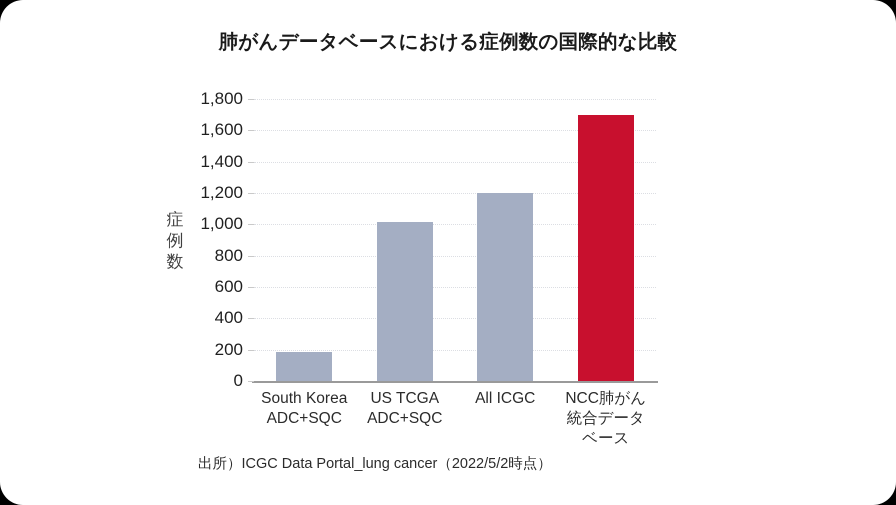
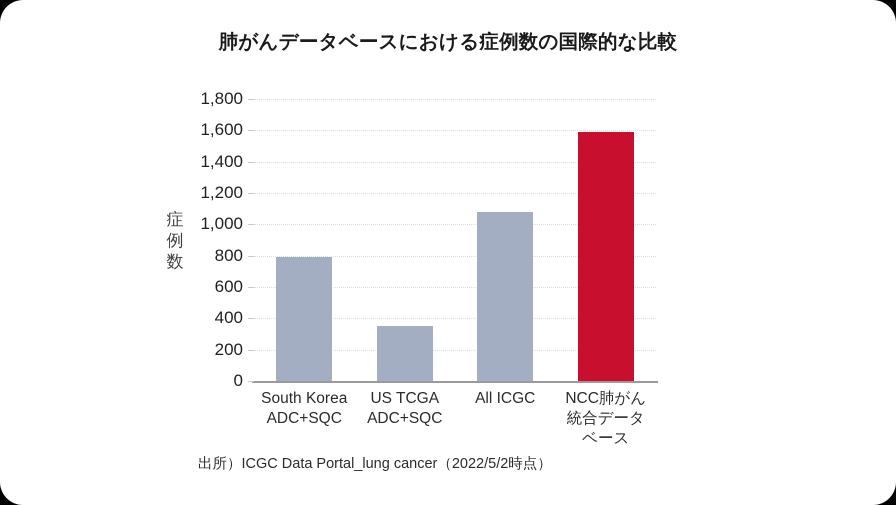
South Korea ADC+SQC: 180 -> 790
US TCGA ADC+SQC: 1020 -> 350
All ICGC: 1200 -> 1080
NCC肺がん 統合データ ベース: 1700 -> 1590
